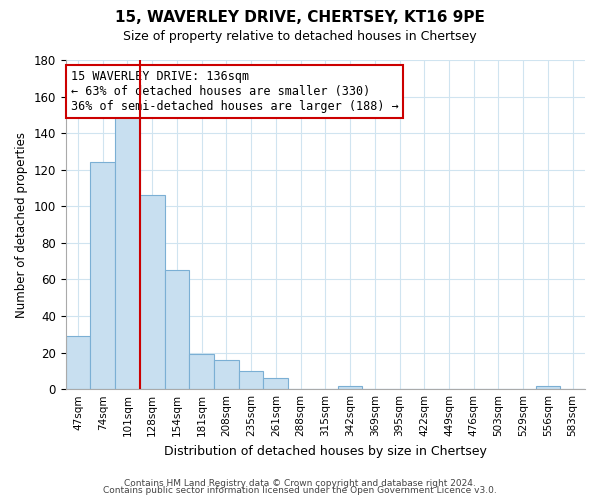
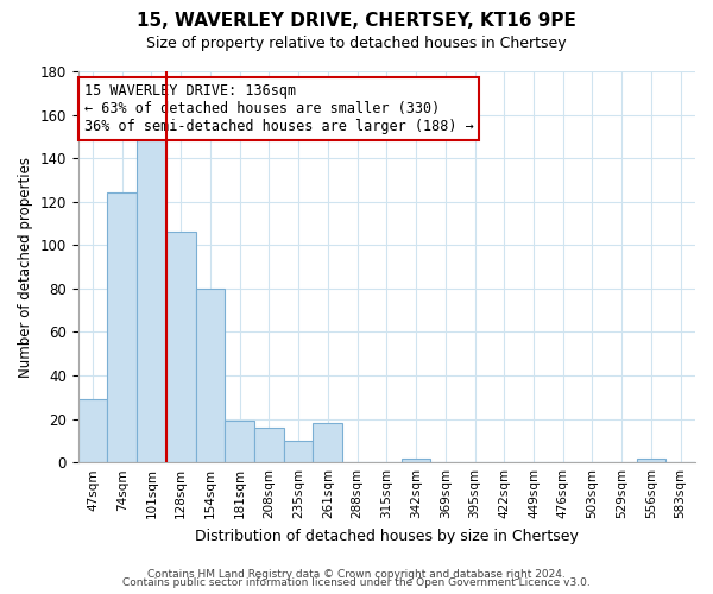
154sqm: 65 -> 80
261sqm: 6 -> 18
